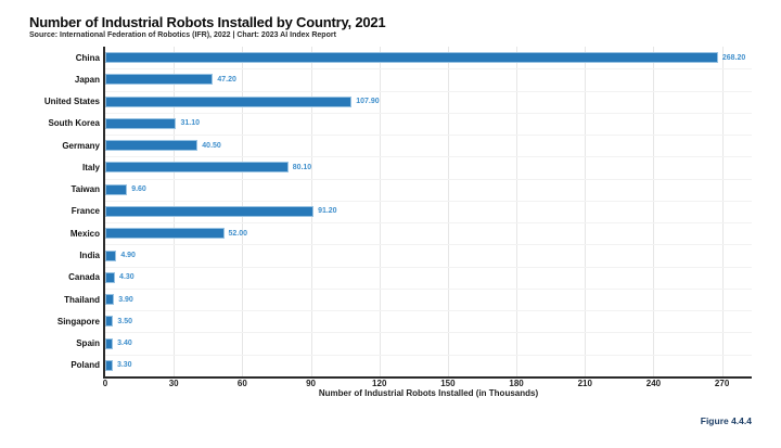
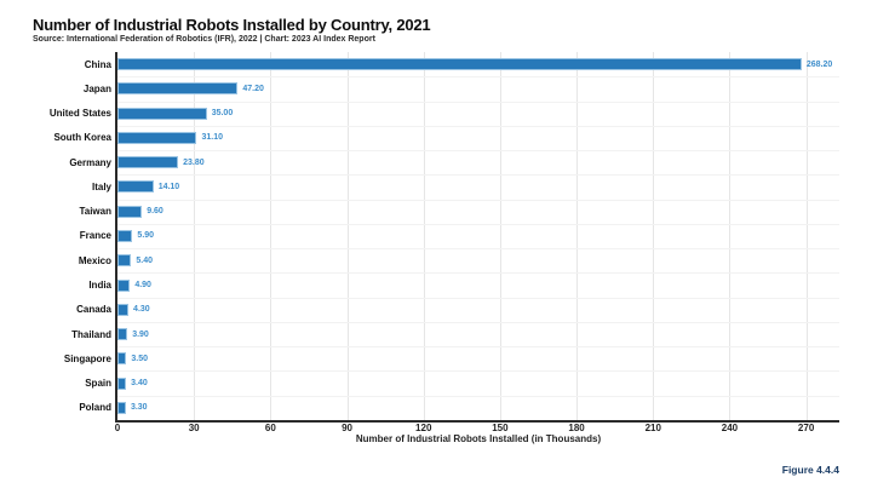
United States: 107.90 -> 35.00
Germany: 40.50 -> 23.80
Italy: 80.10 -> 14.10
France: 91.20 -> 5.90
Mexico: 52.00 -> 5.40
